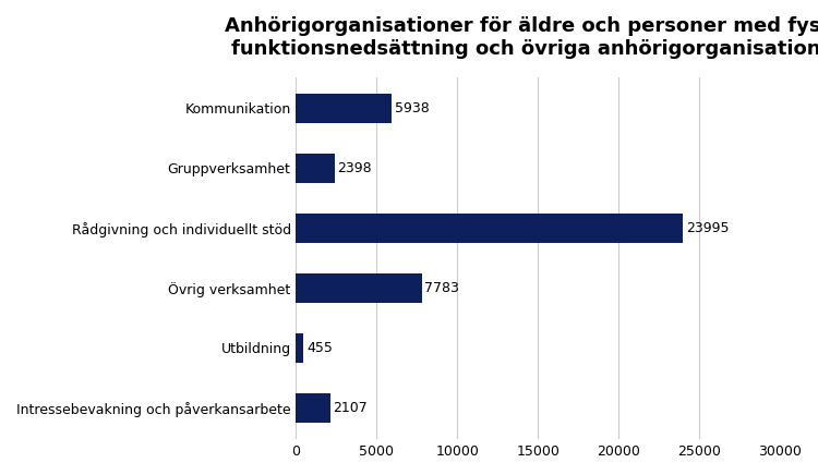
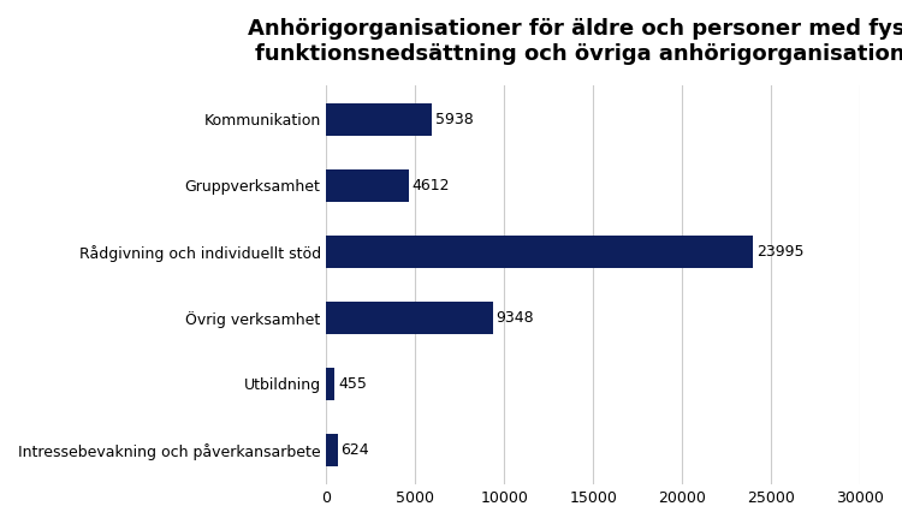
Gruppverksamhet: 2398 -> 4612
Övrig verksamhet: 7783 -> 9348
Intressebevakning och påverkansarbete: 2107 -> 624
